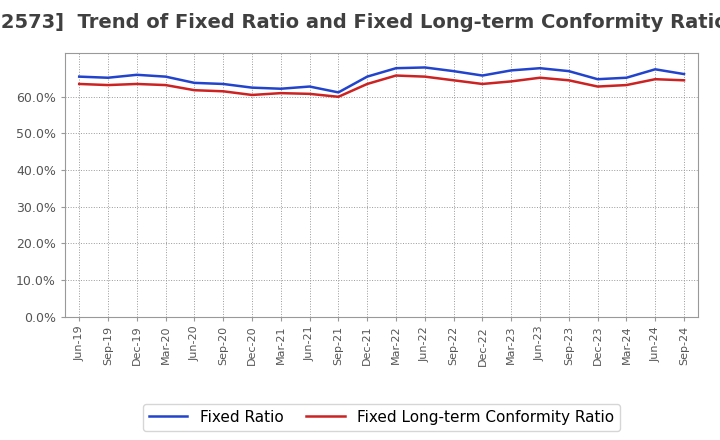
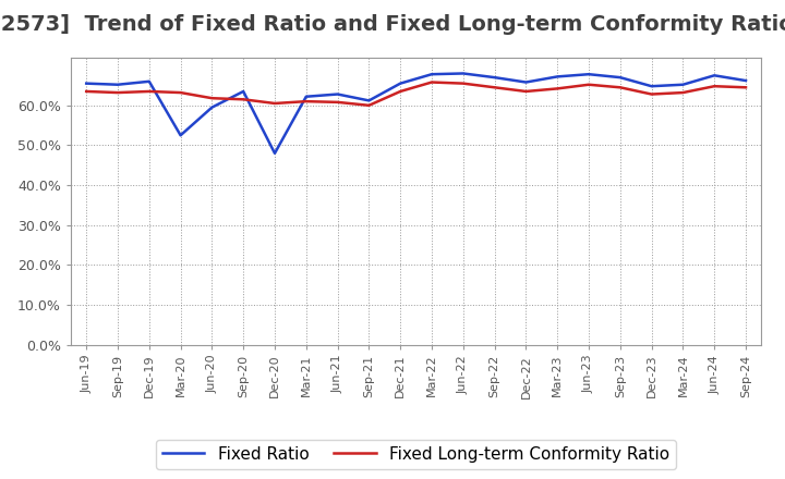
Fixed Ratio/Mar-20: 65.5% -> 52.5%
Fixed Ratio/Jun-20: 63.8% -> 59.5%
Fixed Ratio/Dec-20: 62.5% -> 48.0%
